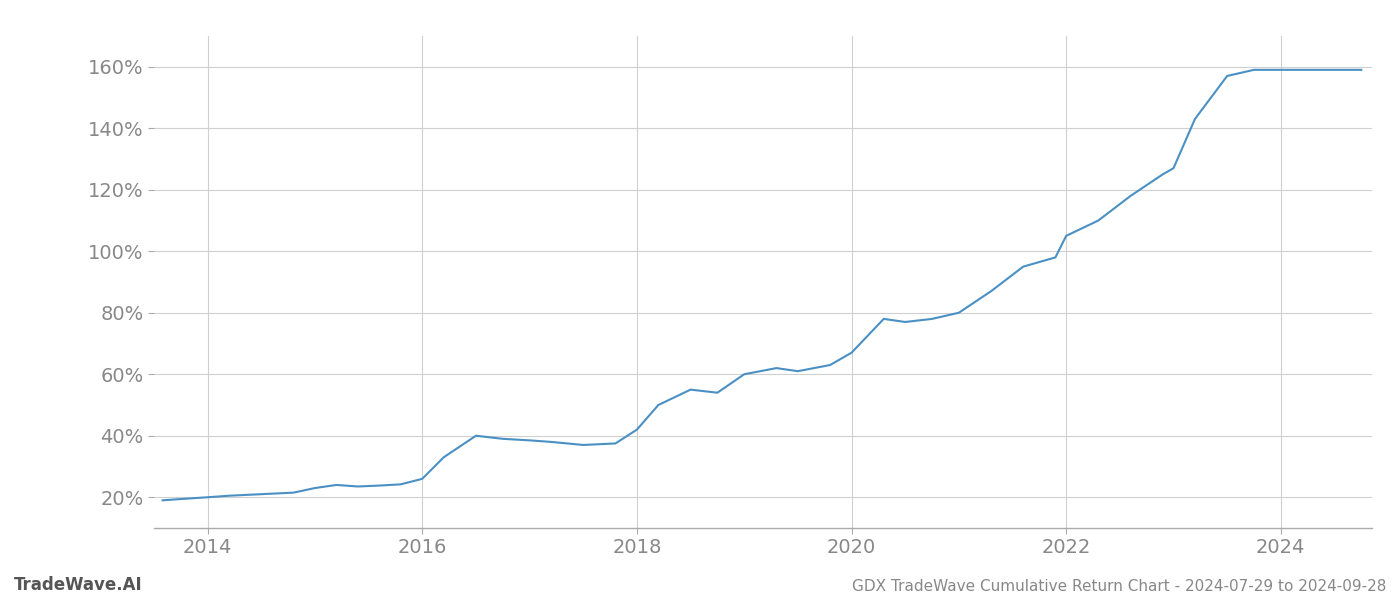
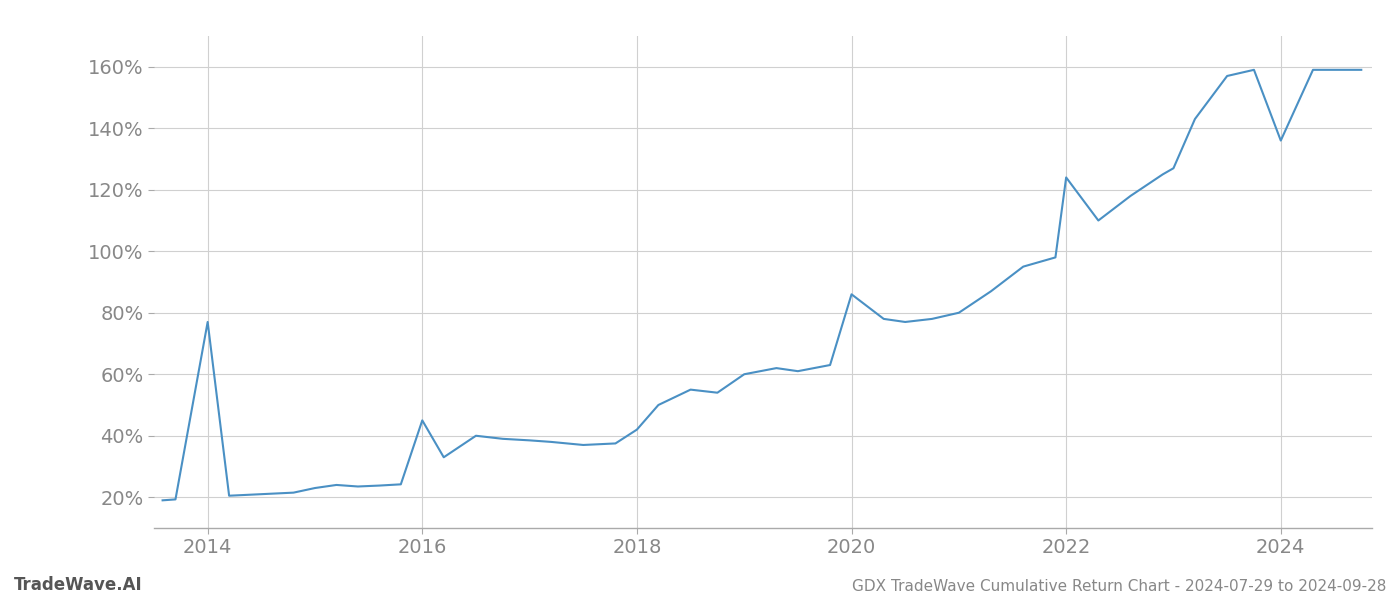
2014: 20.0% -> 77.0%
2016: 26.0% -> 45.0%
2020: 67.0% -> 86.0%
2022: 105.0% -> 124.0%
2024: 159.0% -> 136.0%
